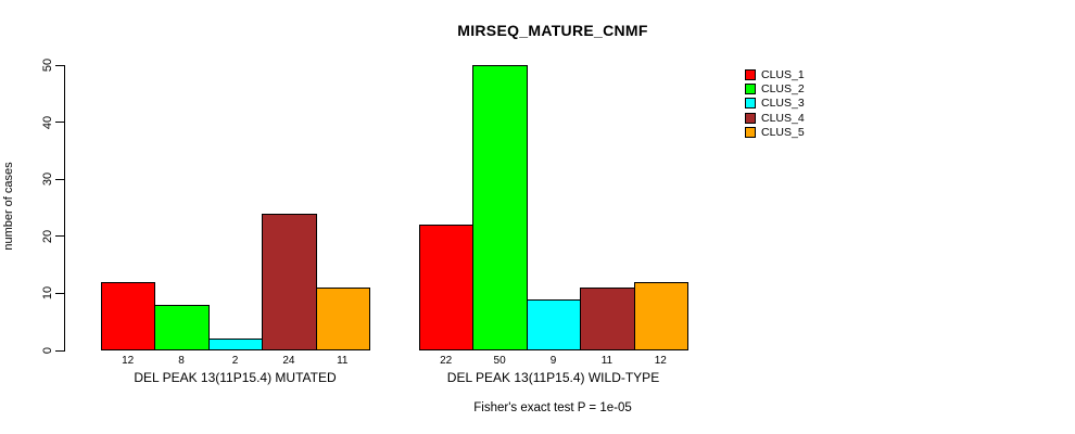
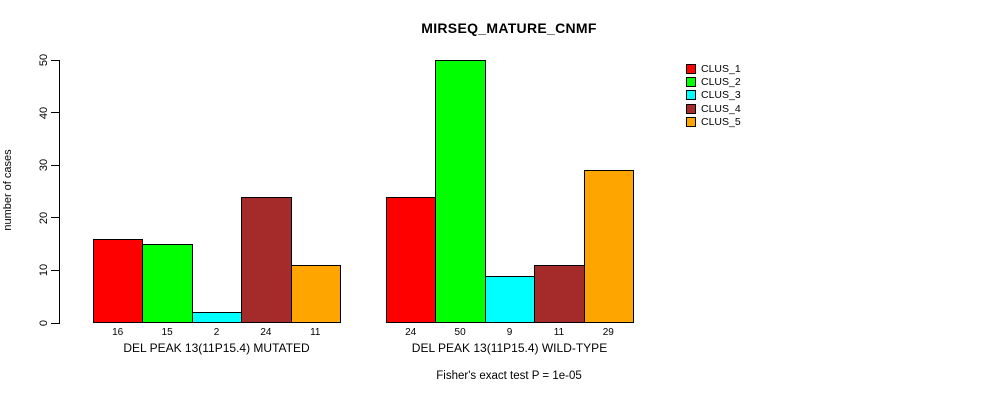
CLUS_1/DEL PEAK 13(11P15.4) MUTATED: 12 -> 16
CLUS_2/DEL PEAK 13(11P15.4) MUTATED: 8 -> 15
CLUS_1/DEL PEAK 13(11P15.4) WILD-TYPE: 22 -> 24
CLUS_5/DEL PEAK 13(11P15.4) WILD-TYPE: 12 -> 29
